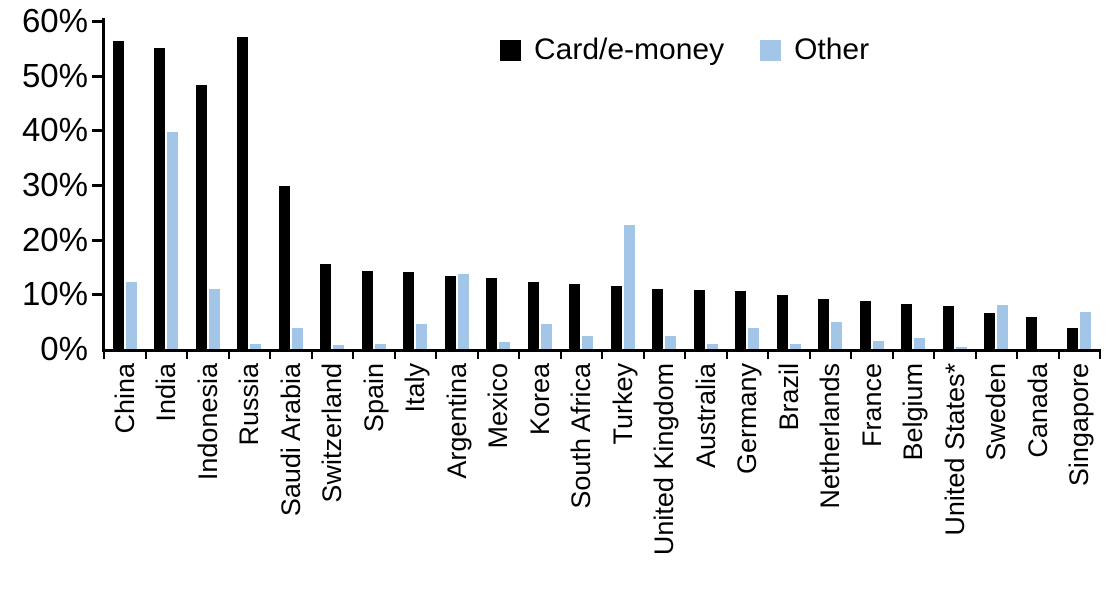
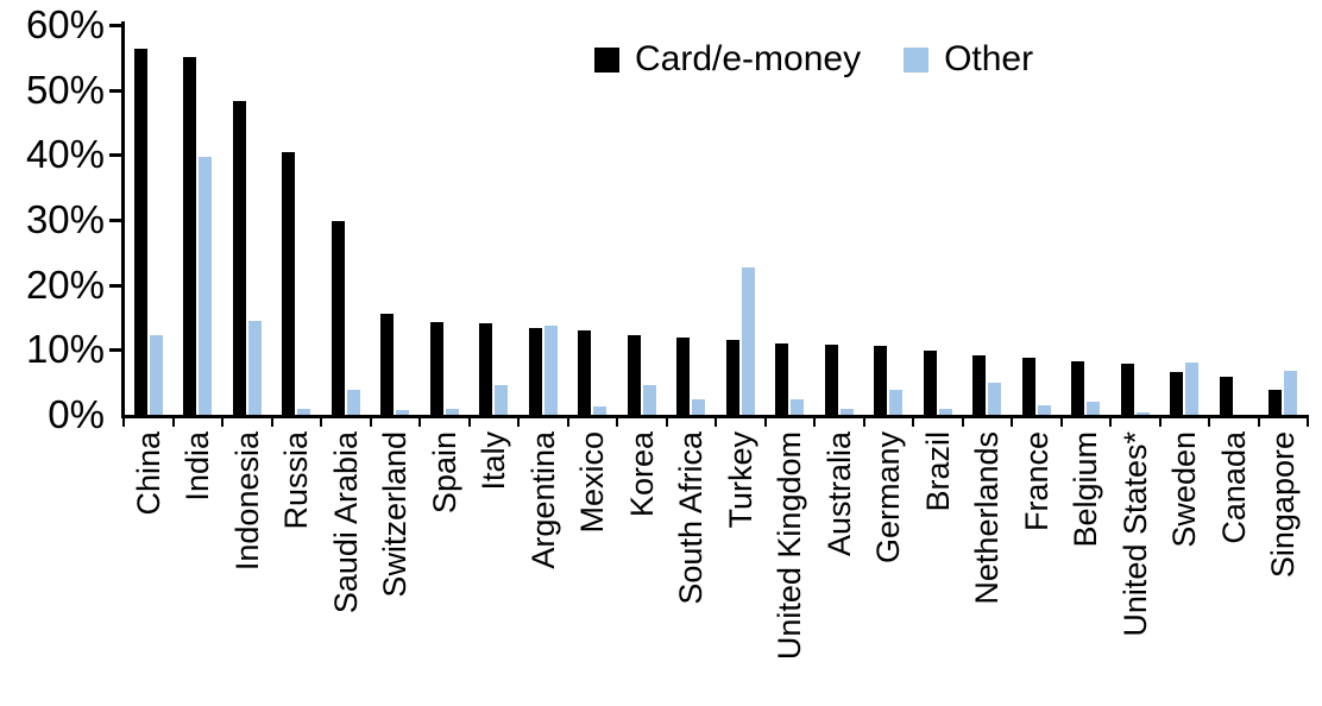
Other/Indonesia: 11% -> 14%
Card/e-money/Russia: 57% -> 40%
